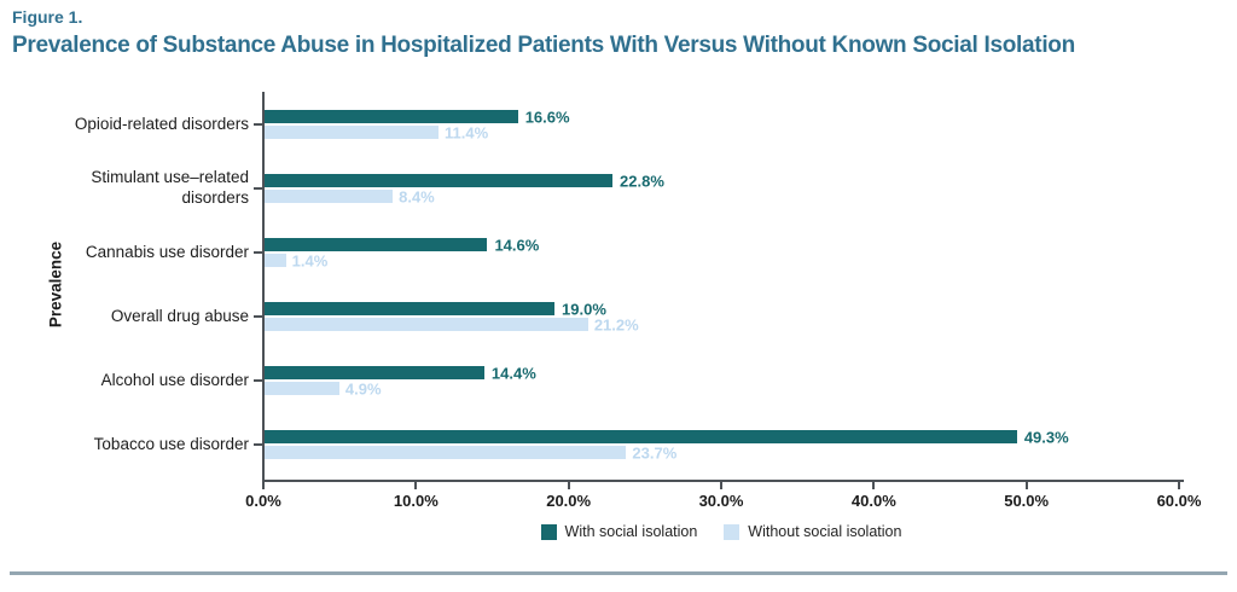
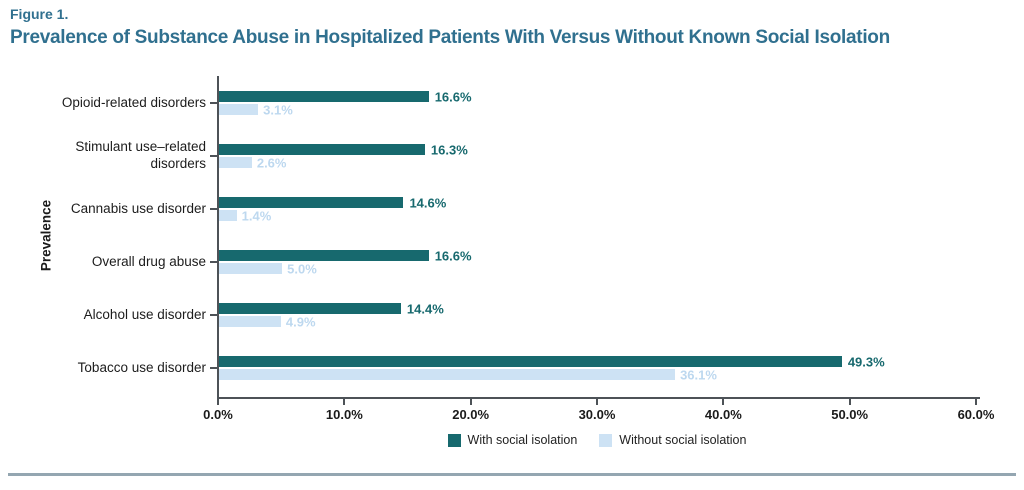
Without social isolation/Opioid-related disorders: 11.4% -> 3.1%
With social isolation/Stimulant use–related disorders: 22.8% -> 16.3%
Without social isolation/Stimulant use–related disorders: 8.4% -> 2.6%
With social isolation/Overall drug abuse: 19.0% -> 16.6%
Without social isolation/Overall drug abuse: 21.2% -> 5.0%
Without social isolation/Tobacco use disorder: 23.7% -> 36.1%
